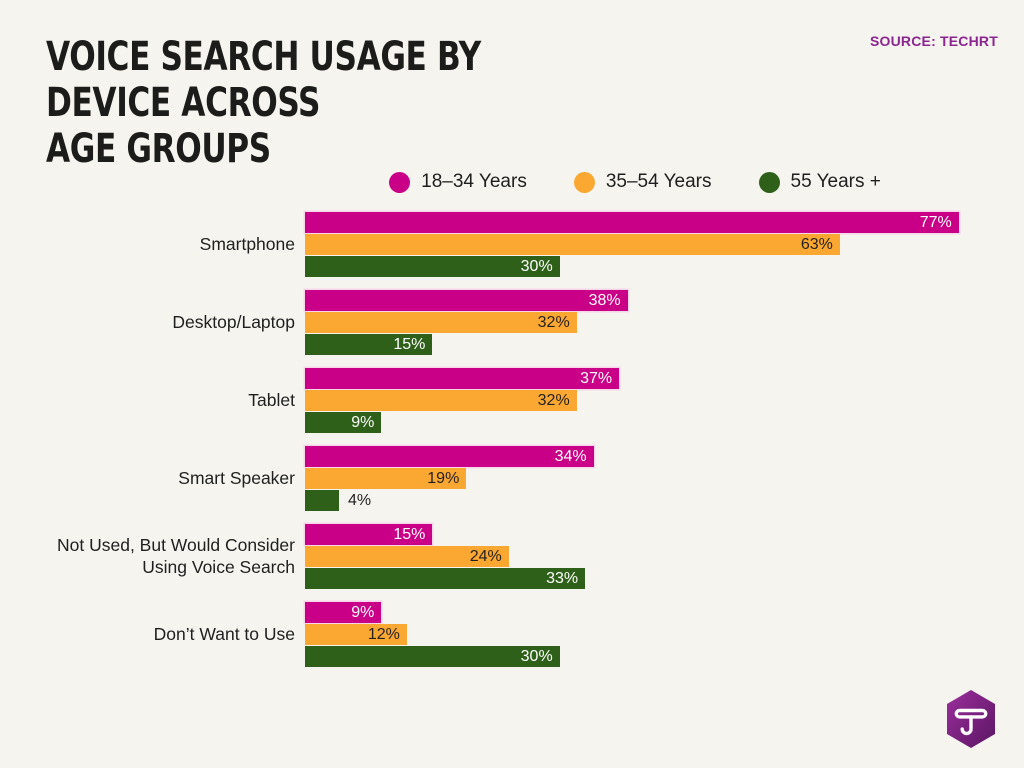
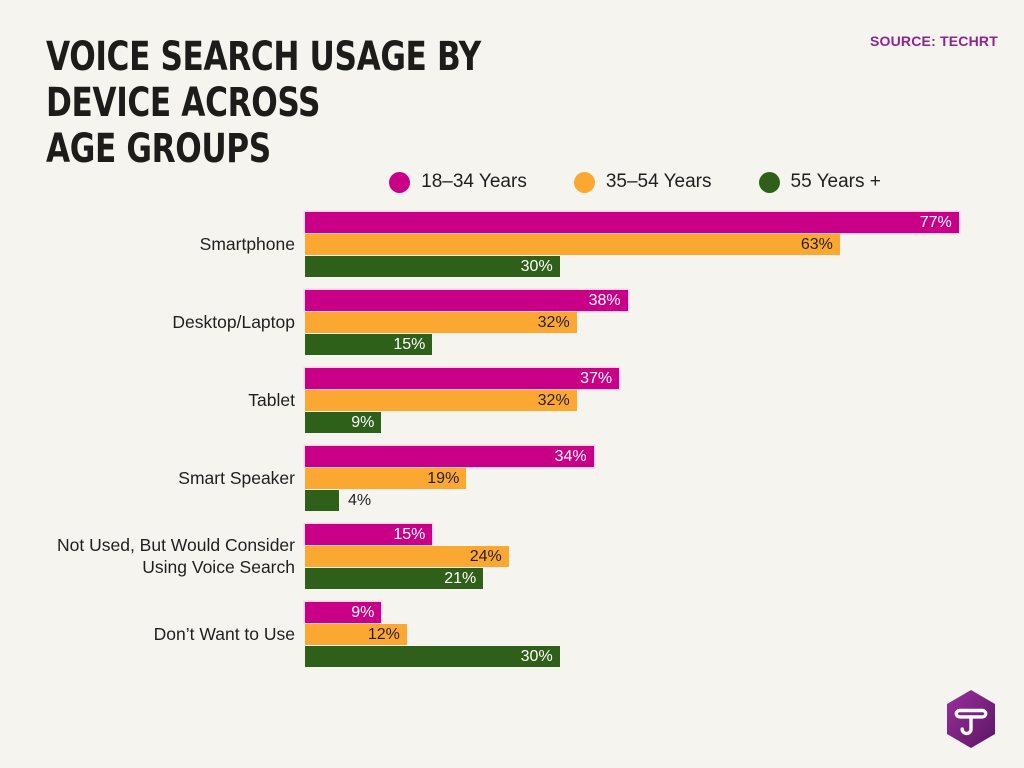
55 Years +/Not Used, But Would Consider Using Voice Search: 33% -> 21%
